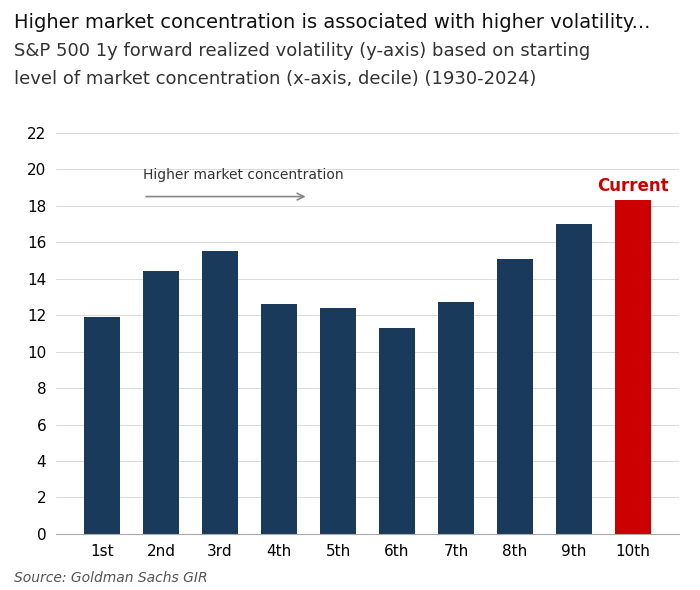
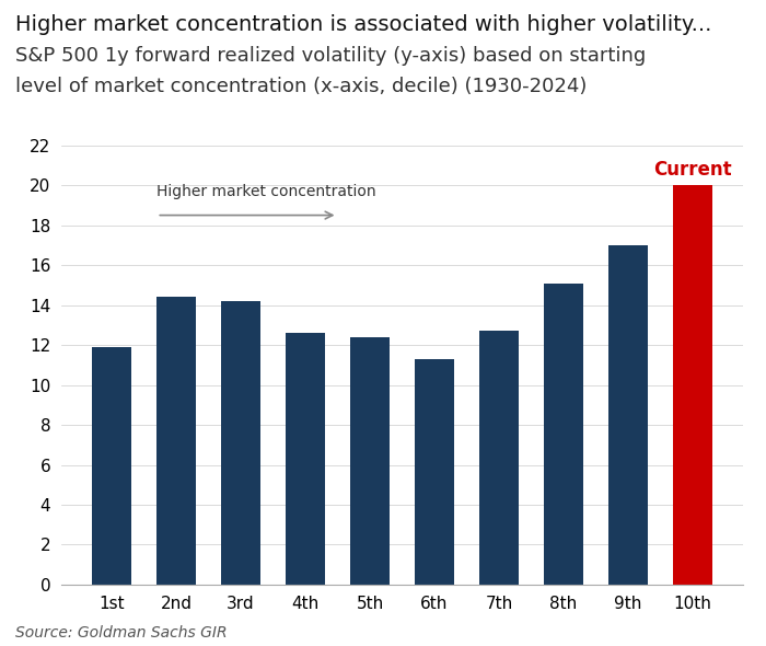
3rd: 15.5 -> 14.2
10th: 18.3 -> 20.0
